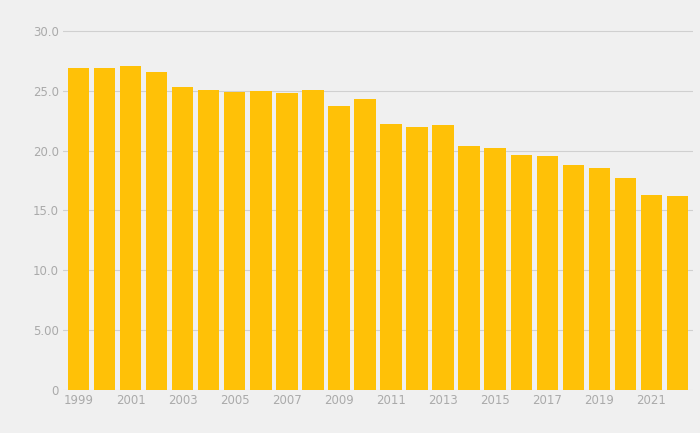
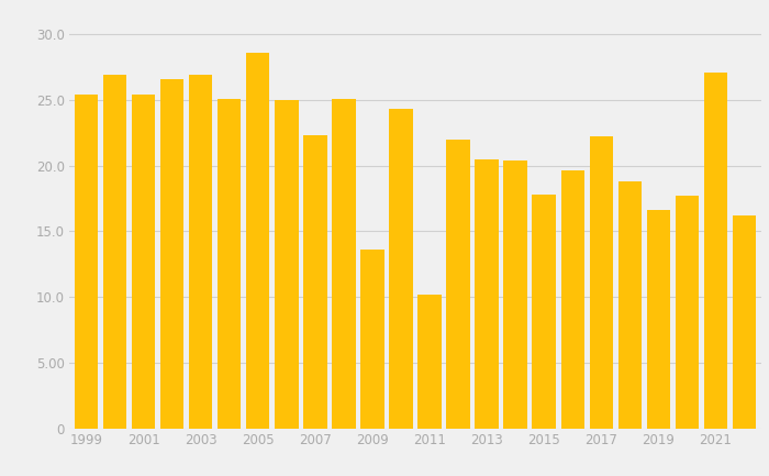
1999: 26.9 -> 25.4
2001: 27.1 -> 25.4
2003: 25.3 -> 26.9
2005: 24.9 -> 28.6
2007: 24.8 -> 22.3
2009: 23.7 -> 13.6
2011: 22.2 -> 10.2
2013: 22.1 -> 20.5
2015: 20.2 -> 17.8
2017: 19.5 -> 22.2
2019: 18.5 -> 16.6
2021: 16.3 -> 27.1
